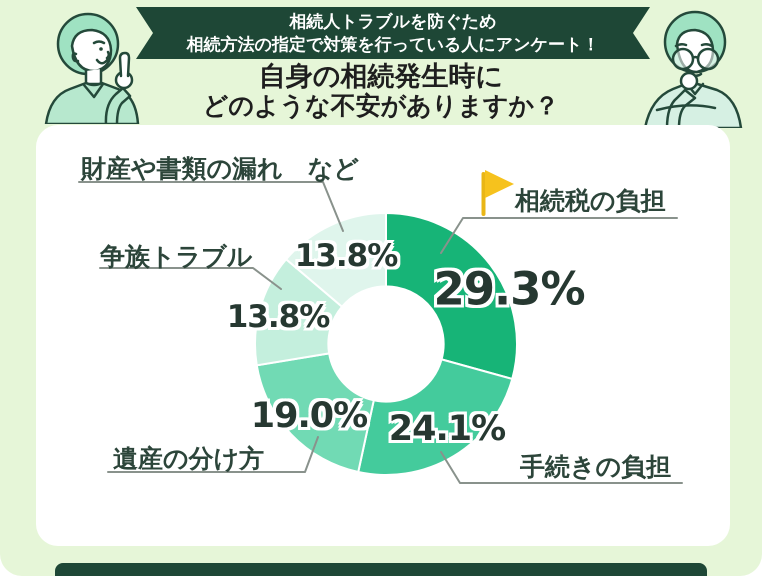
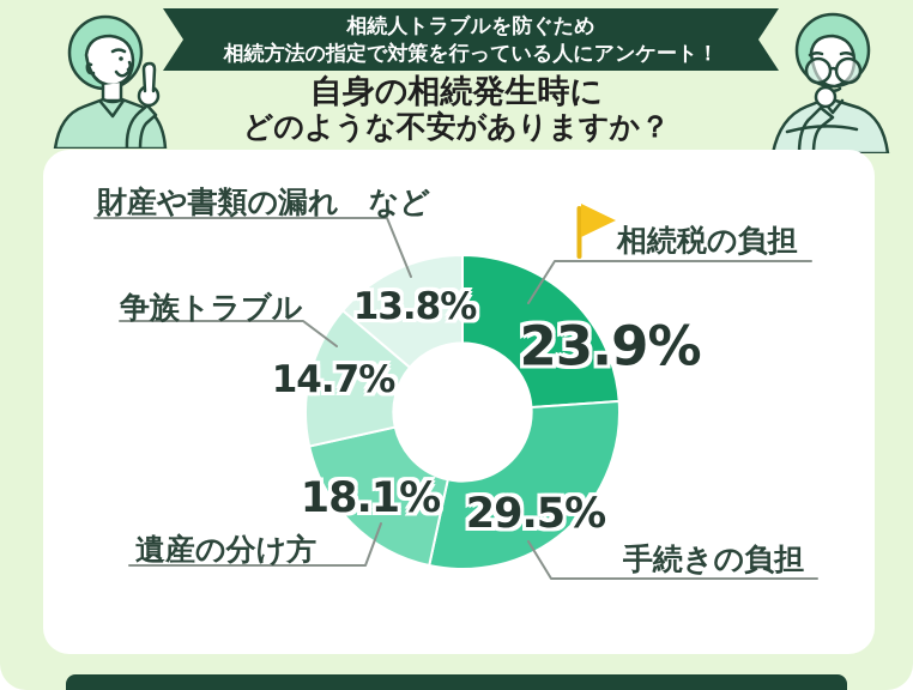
相続税の負担: 29.3% -> 23.9%
手続きの負担: 24.1% -> 29.5%
遺産の分け方: 19.0% -> 18.1%
争族トラブル: 13.8% -> 14.7%
